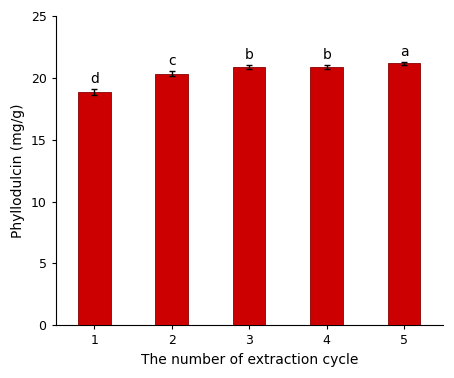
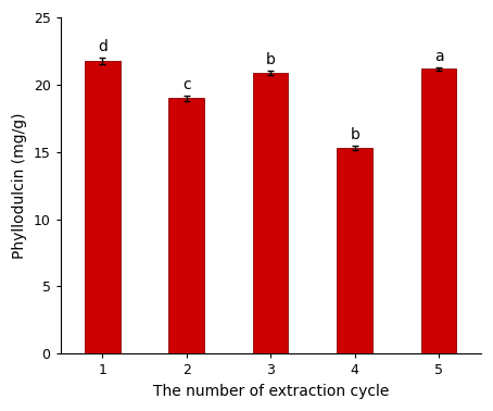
1: 18.9 -> 21.8
2: 20.4 -> 19.0
4: 20.9 -> 15.3
